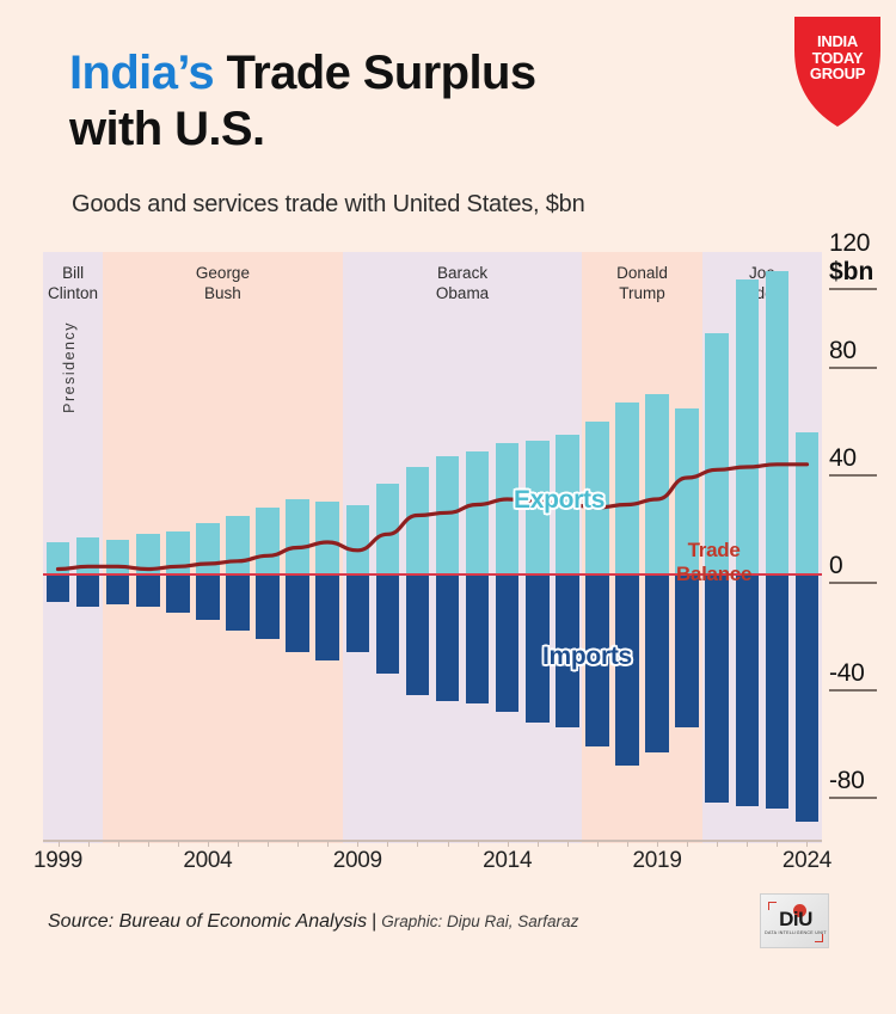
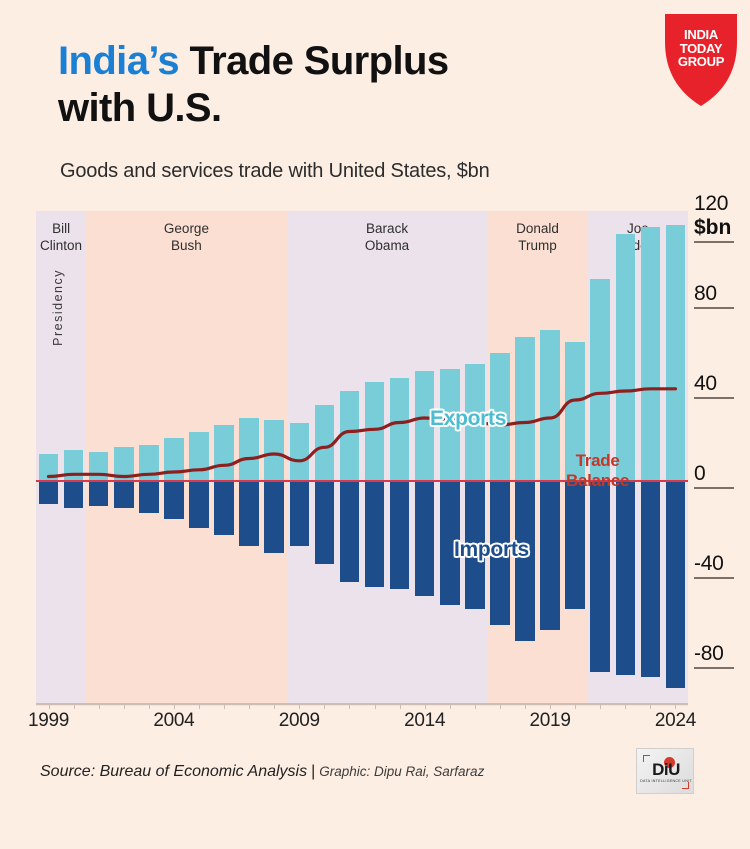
Exports/2024: 53 -> 114
